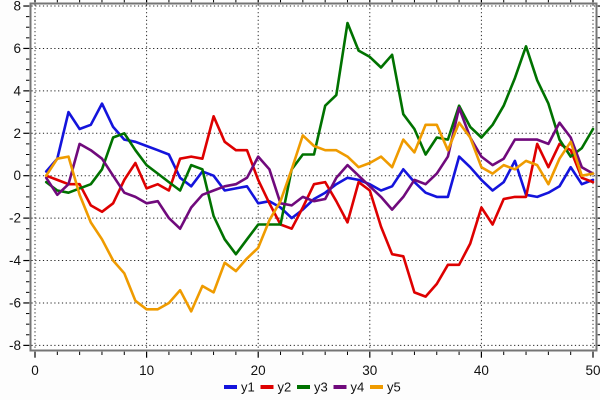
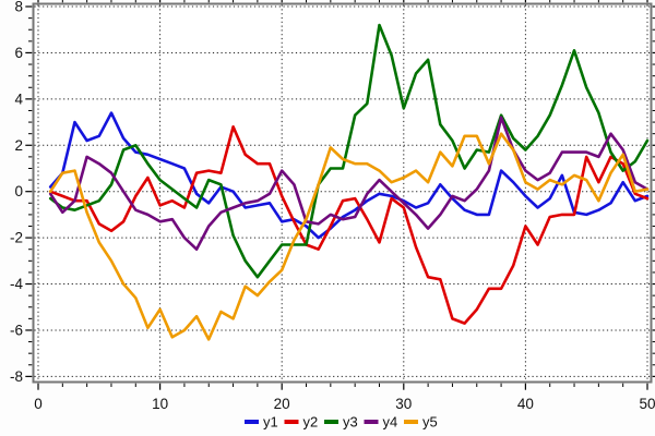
y5/10: -6.3 -> -5.1
y3/30: 5.6 -> 3.6
